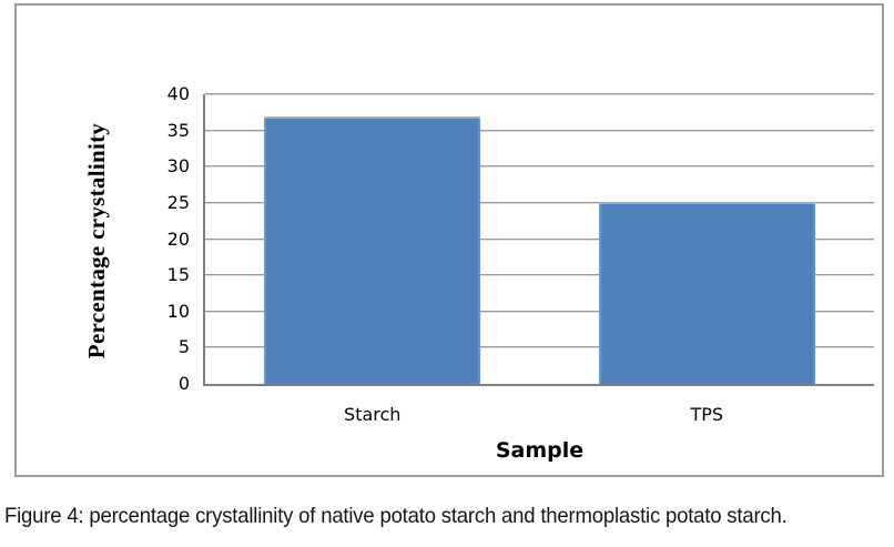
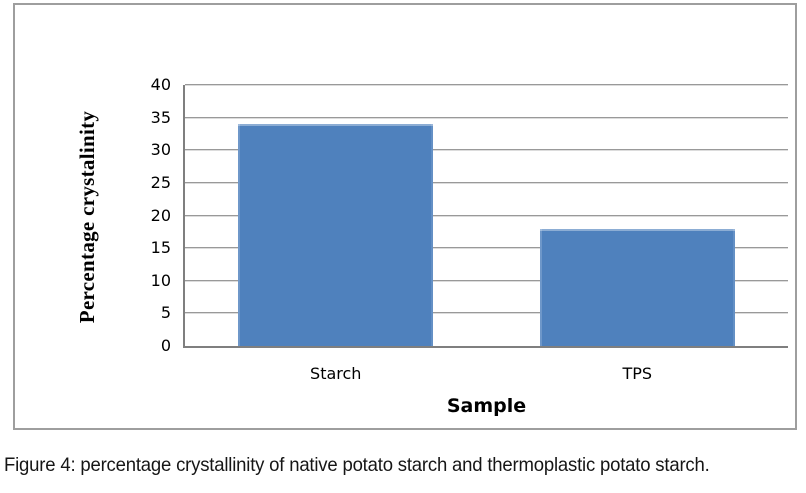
Starch: 37 -> 34
TPS: 25 -> 18
